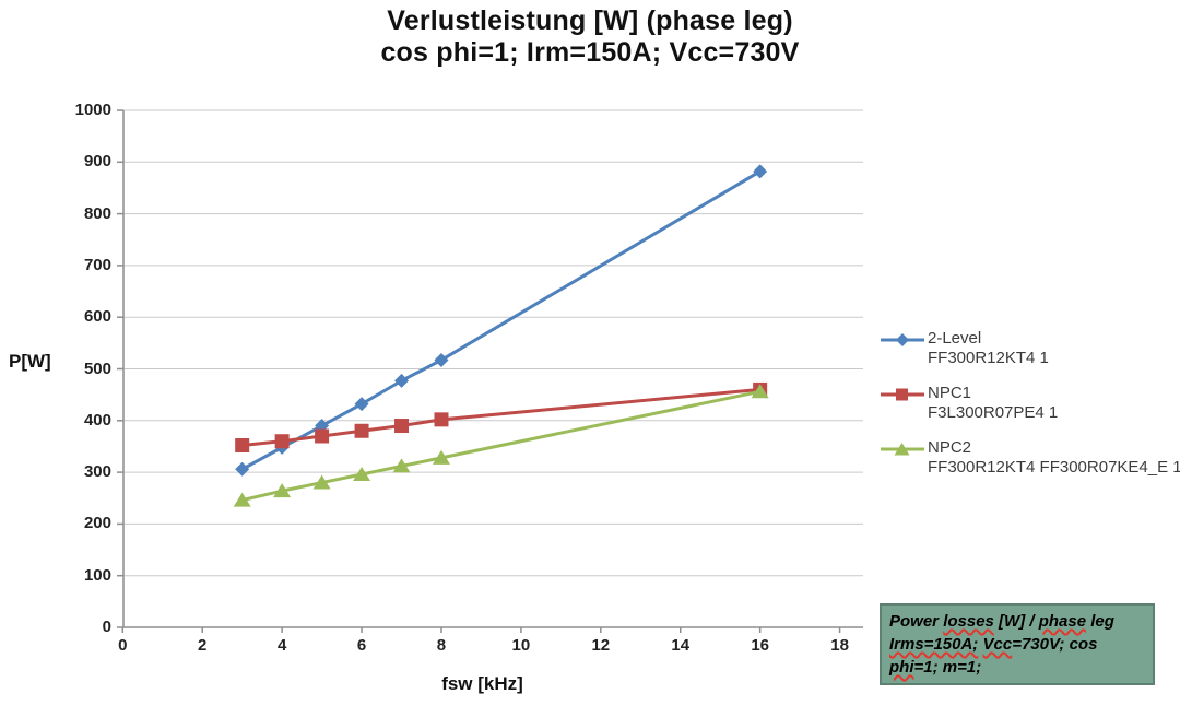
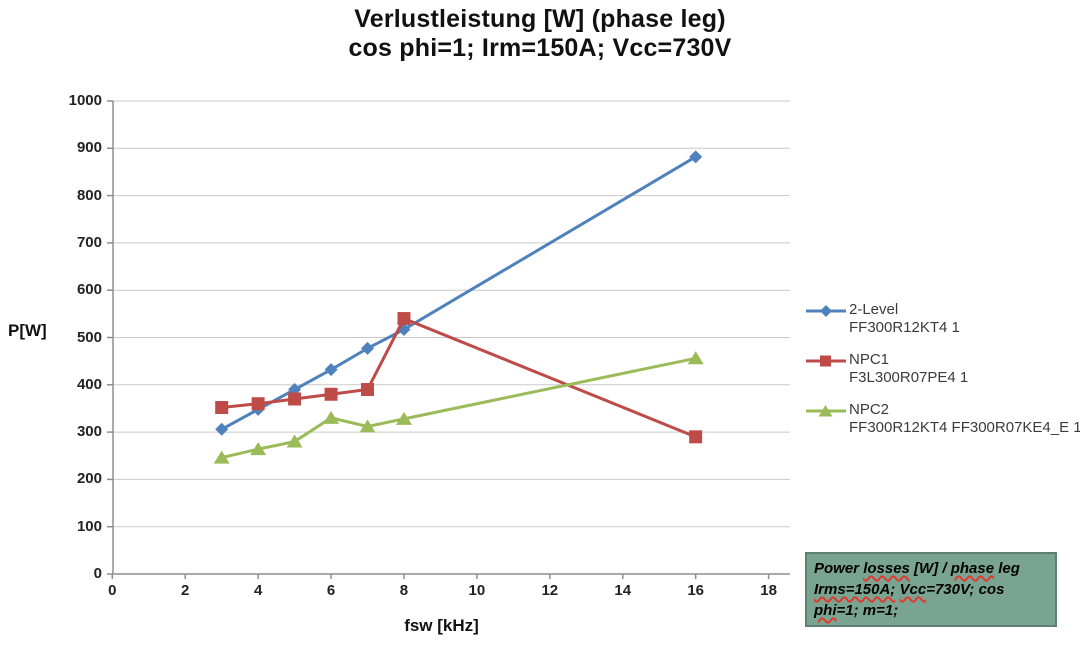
NPC2/6: 300 -> 330
NPC1/8: 400 -> 540
NPC1/16: 460 -> 290
